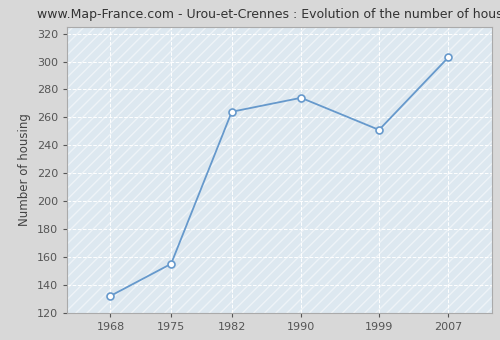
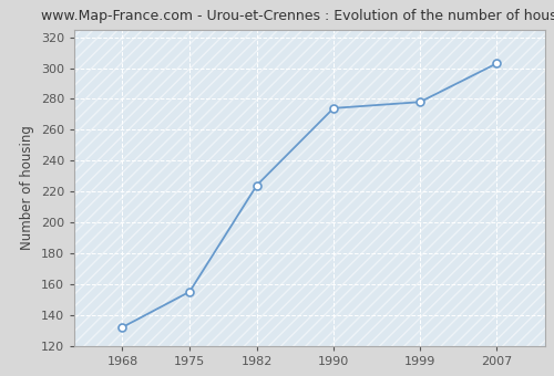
1982: 264 -> 224
1999: 251 -> 278
